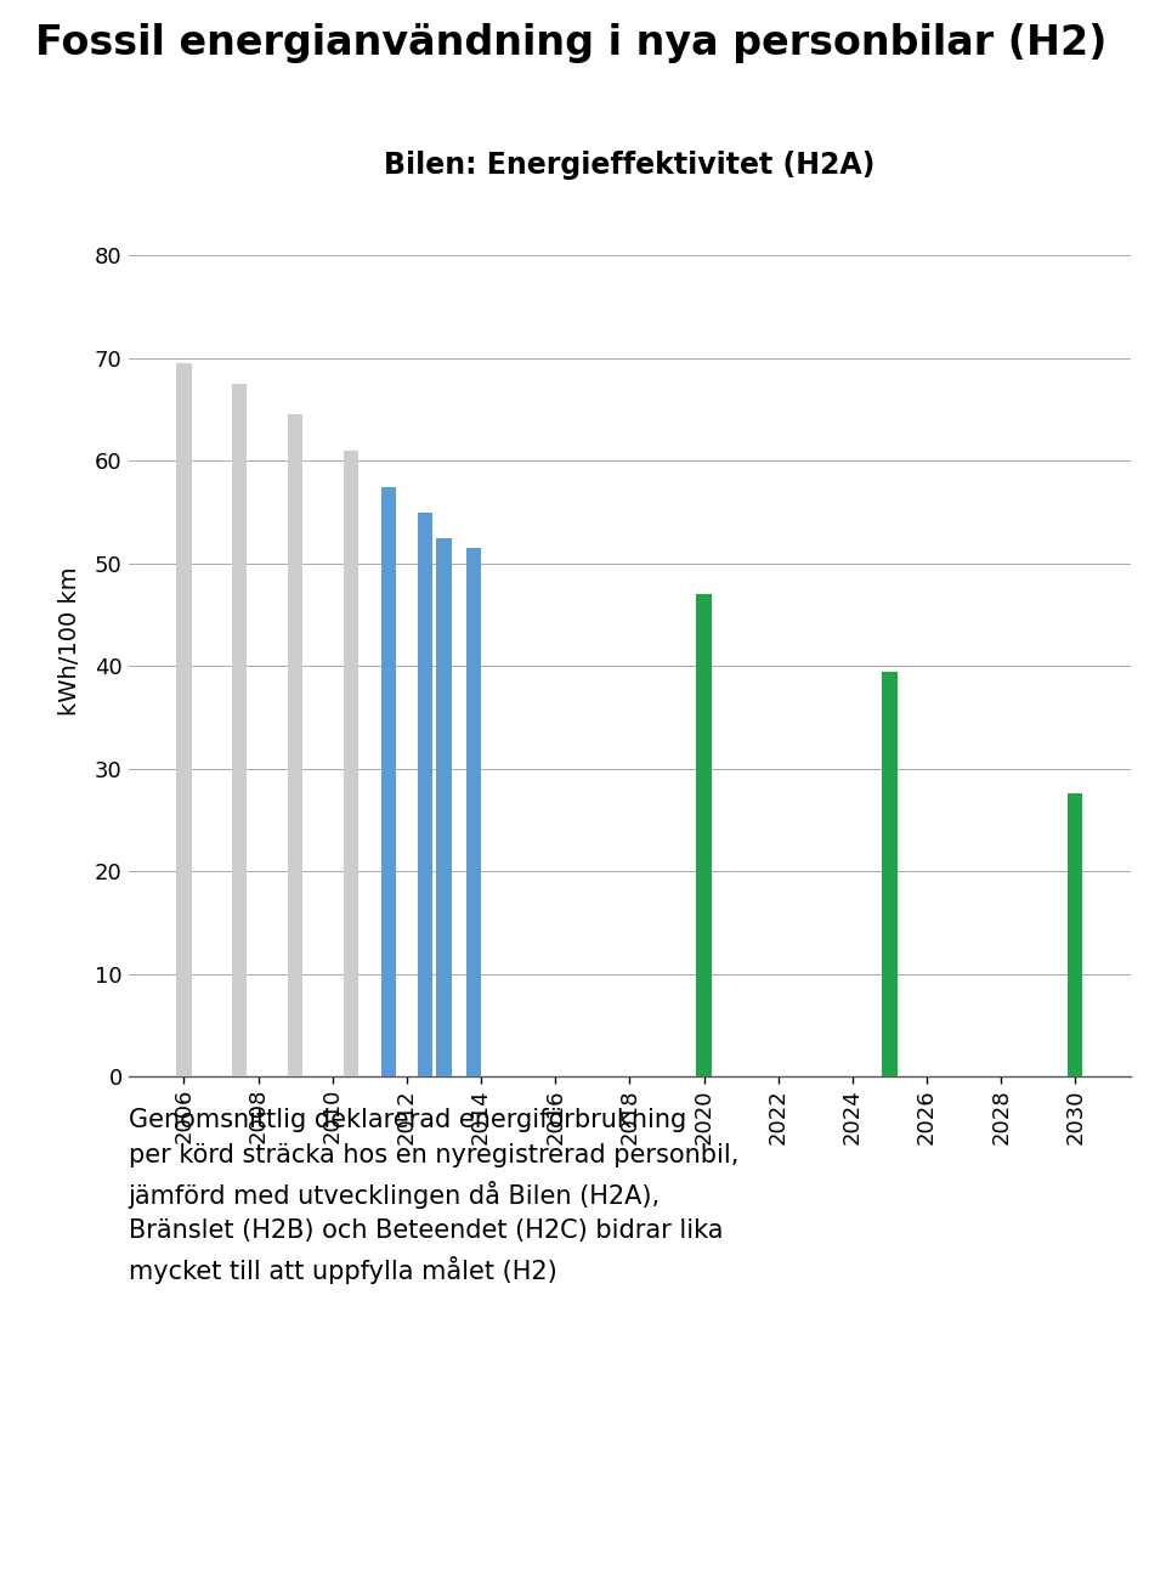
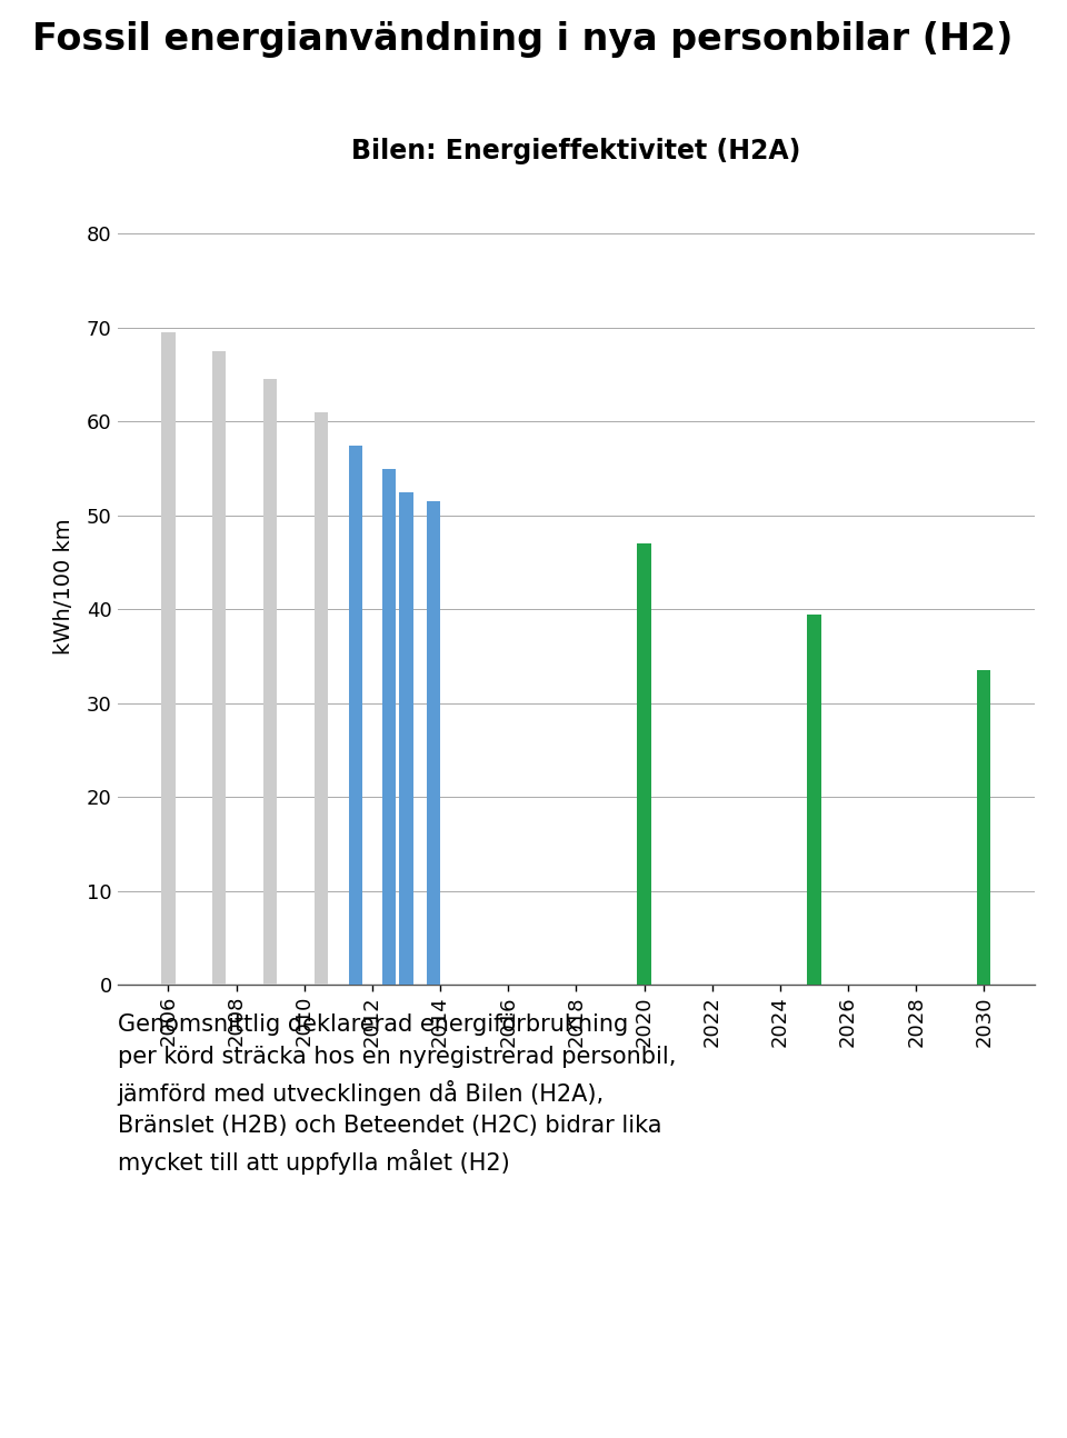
2030: 27.6 -> 33.5
